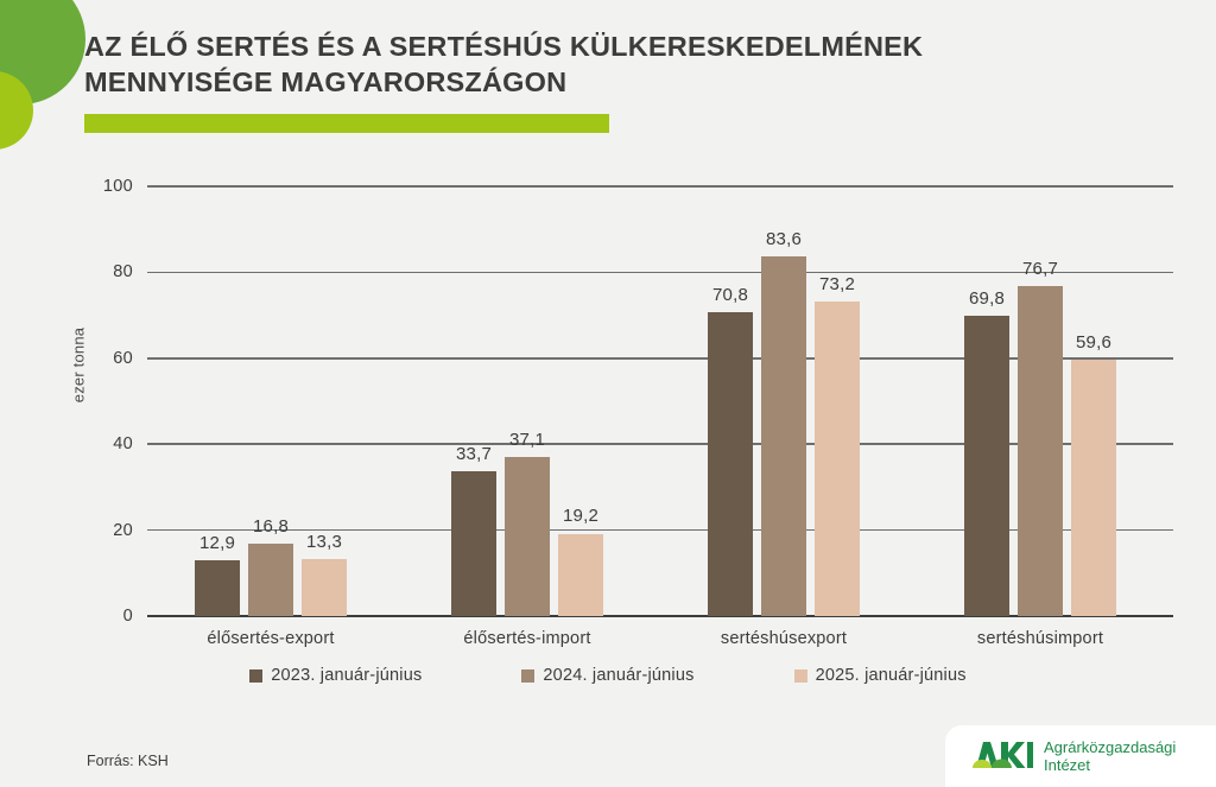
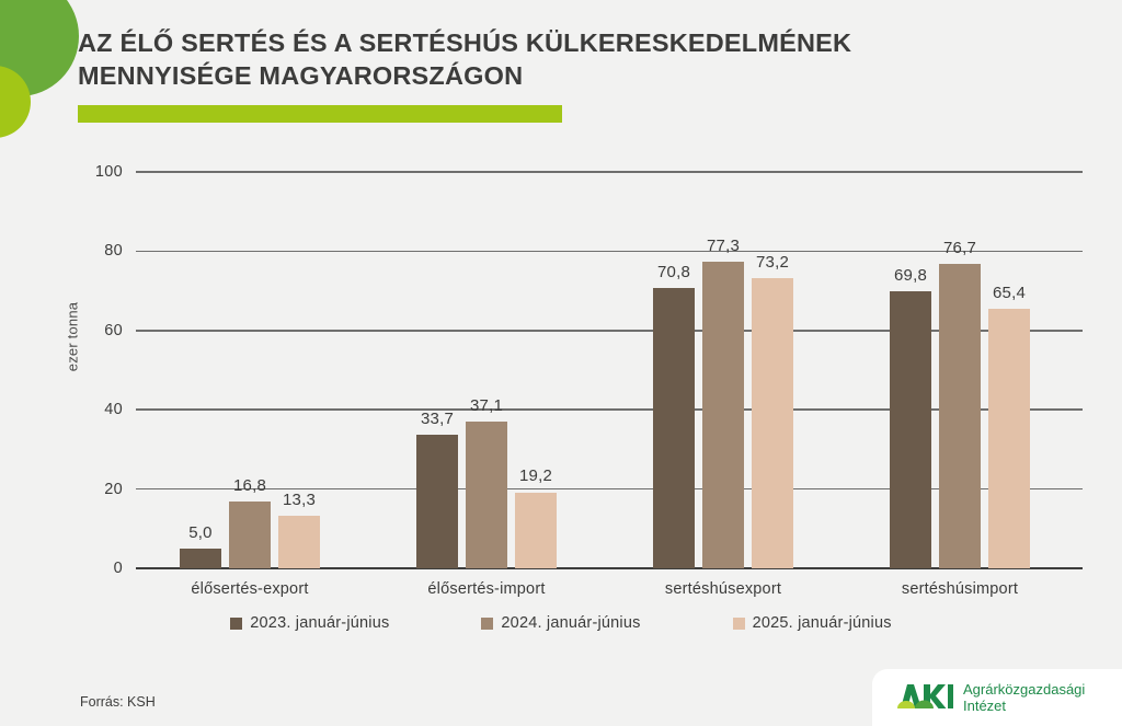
2023. január-június/élősertés-export: 12,9 -> 5,0
2024. január-június/sertéshúsexport: 83,6 -> 77,3
2025. január-június/sertéshúsimport: 59,6 -> 65,4
